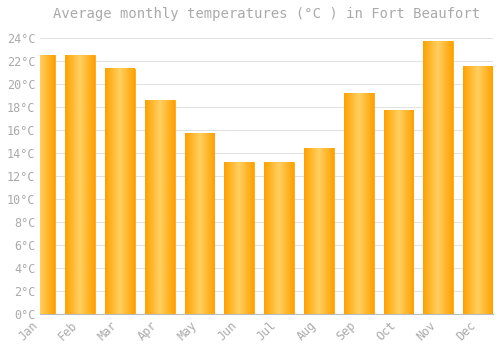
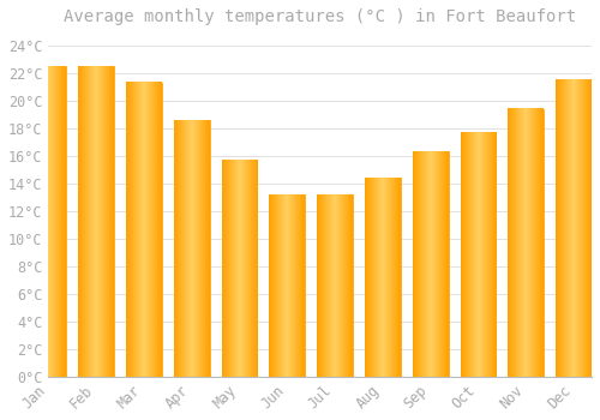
Sep: 19.2°C -> 16.3°C
Nov: 23.7°C -> 19.4°C
